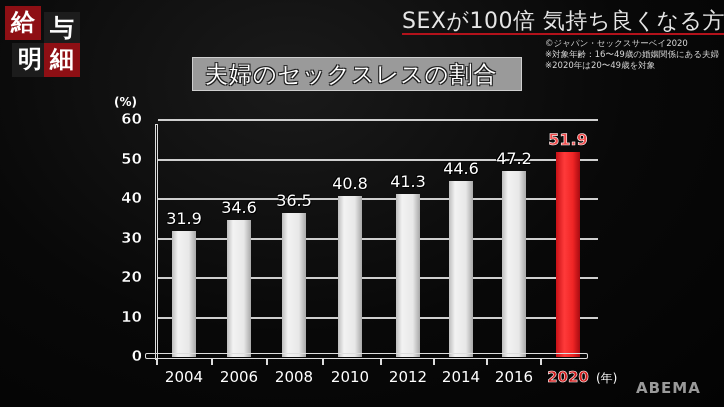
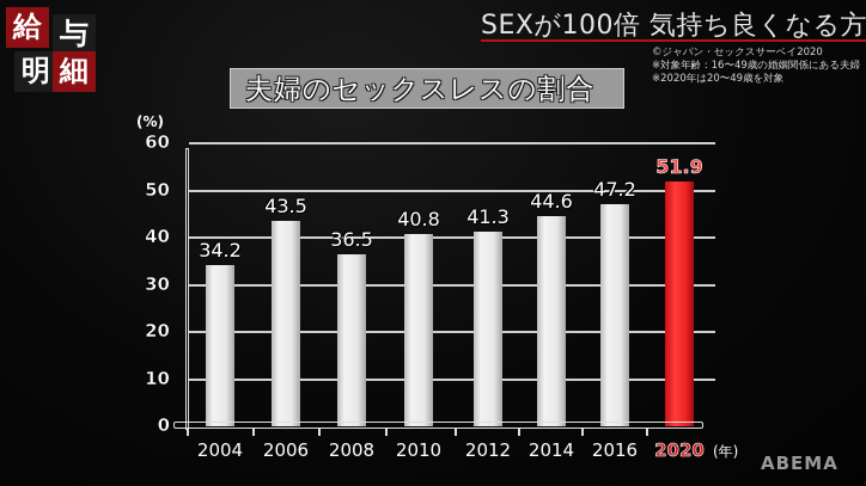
2004: 31.9 -> 34.2
2006: 34.6 -> 43.5
